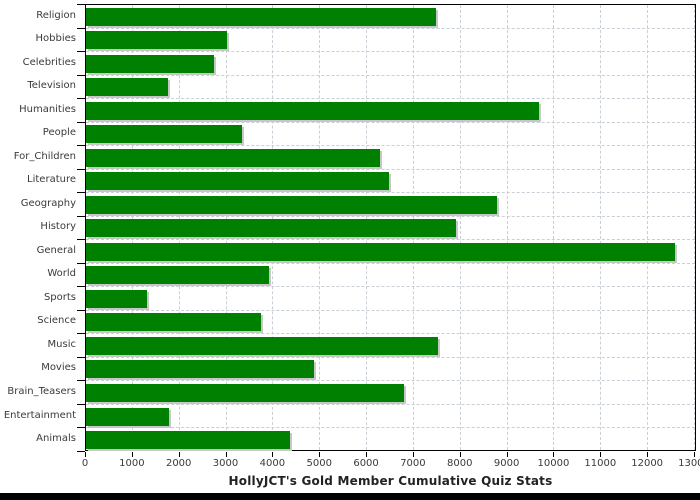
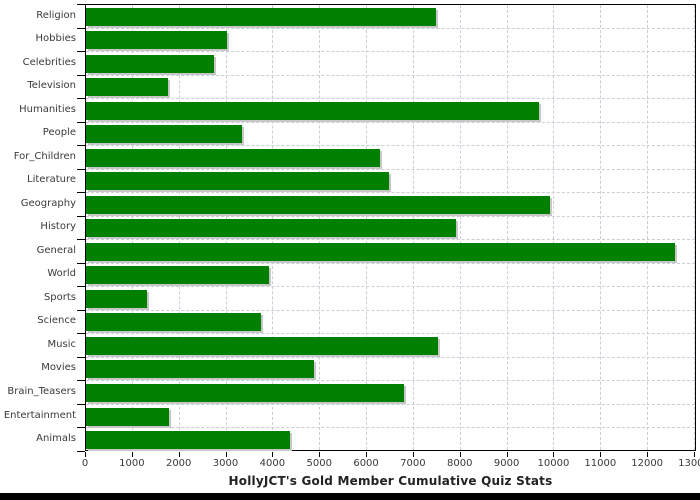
Geography: 8800 -> 9900
